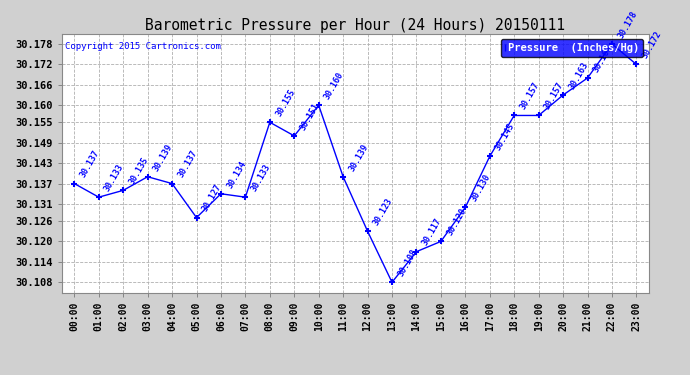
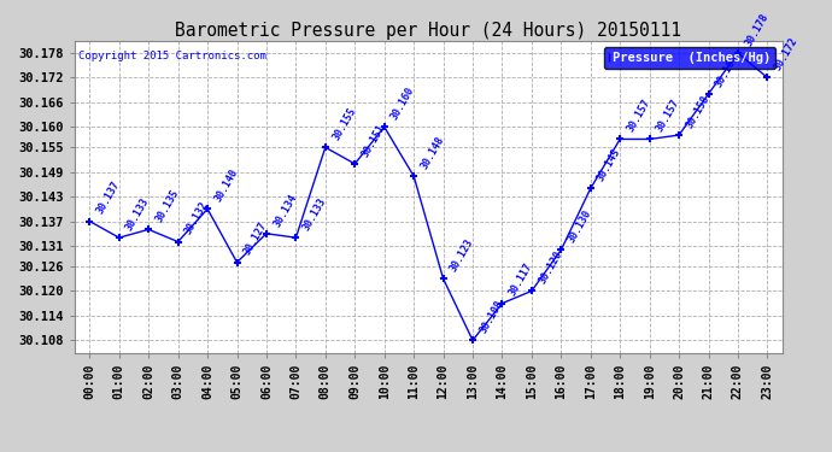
03:00: 30.139 -> 30.132
04:00: 30.137 -> 30.140
11:00: 30.139 -> 30.148
20:00: 30.163 -> 30.158
